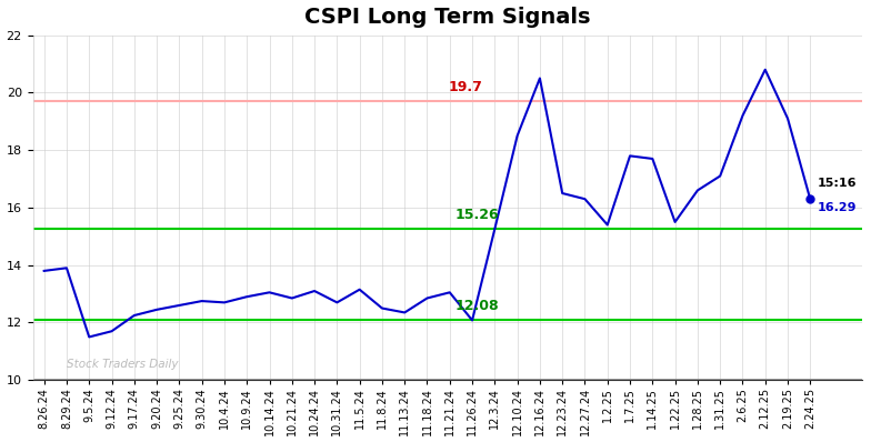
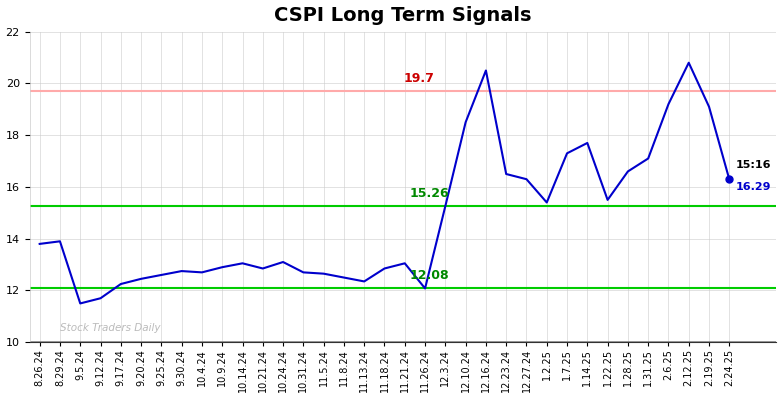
11.5.24: 13.15 -> 12.65
1.7.25: 17.80 -> 17.30
